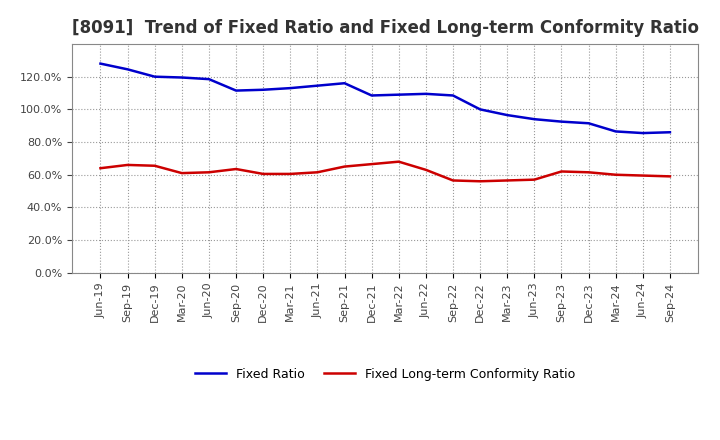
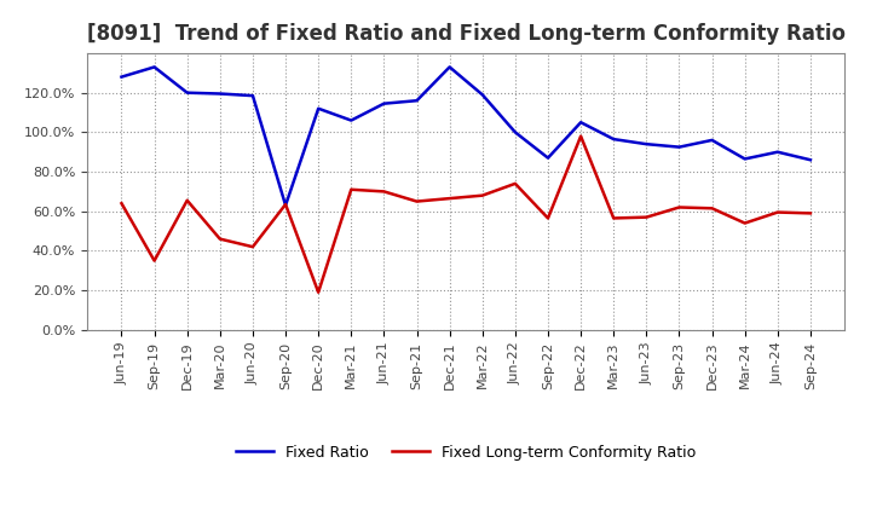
Fixed Ratio/Sep-19: 124% -> 133%
Fixed Long-term Conformity Ratio/Sep-19: 66% -> 35%
Fixed Long-term Conformity Ratio/Mar-20: 61% -> 46%
Fixed Long-term Conformity Ratio/Jun-20: 62% -> 42%
Fixed Ratio/Sep-20: 112% -> 63%
Fixed Long-term Conformity Ratio/Dec-20: 60% -> 19%
Fixed Ratio/Mar-21: 113% -> 106%
Fixed Long-term Conformity Ratio/Mar-21: 60% -> 71%
Fixed Long-term Conformity Ratio/Jun-21: 62% -> 70%
Fixed Ratio/Dec-21: 108% -> 133%
Fixed Ratio/Mar-22: 109% -> 119%
Fixed Ratio/Jun-22: 110% -> 100%
Fixed Long-term Conformity Ratio/Jun-22: 63% -> 74%
Fixed Ratio/Sep-22: 108% -> 87%
Fixed Ratio/Dec-22: 100% -> 105%
Fixed Long-term Conformity Ratio/Dec-22: 56% -> 98%
Fixed Ratio/Dec-23: 92% -> 96%
Fixed Long-term Conformity Ratio/Mar-24: 60% -> 54%
Fixed Ratio/Jun-24: 86% -> 90%
